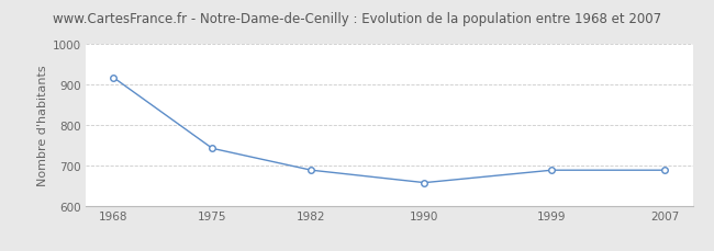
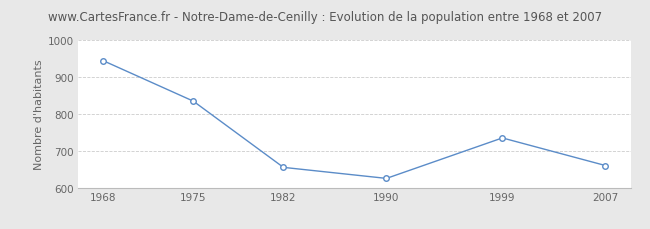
1968: 918 -> 945
1975: 742 -> 835
1982: 688 -> 655
1990: 657 -> 625
1999: 688 -> 735
2007: 688 -> 660
